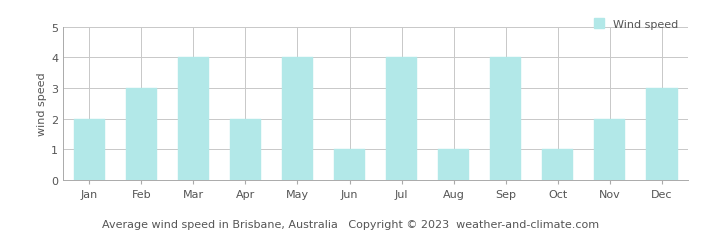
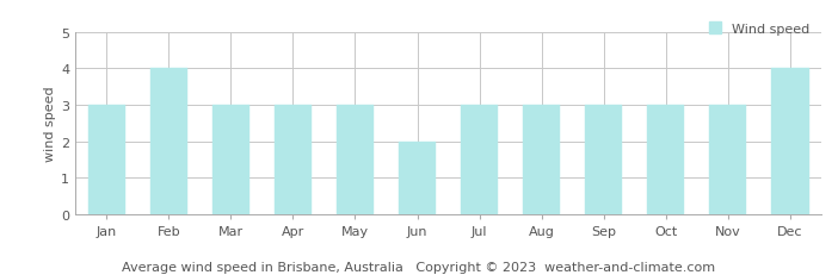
Jan: 2 -> 3
Feb: 3 -> 4
Mar: 4 -> 3
Apr: 2 -> 3
May: 4 -> 3
Jun: 1 -> 2
Jul: 4 -> 3
Aug: 1 -> 3
Sep: 4 -> 3
Oct: 1 -> 3
Nov: 2 -> 3
Dec: 3 -> 4
